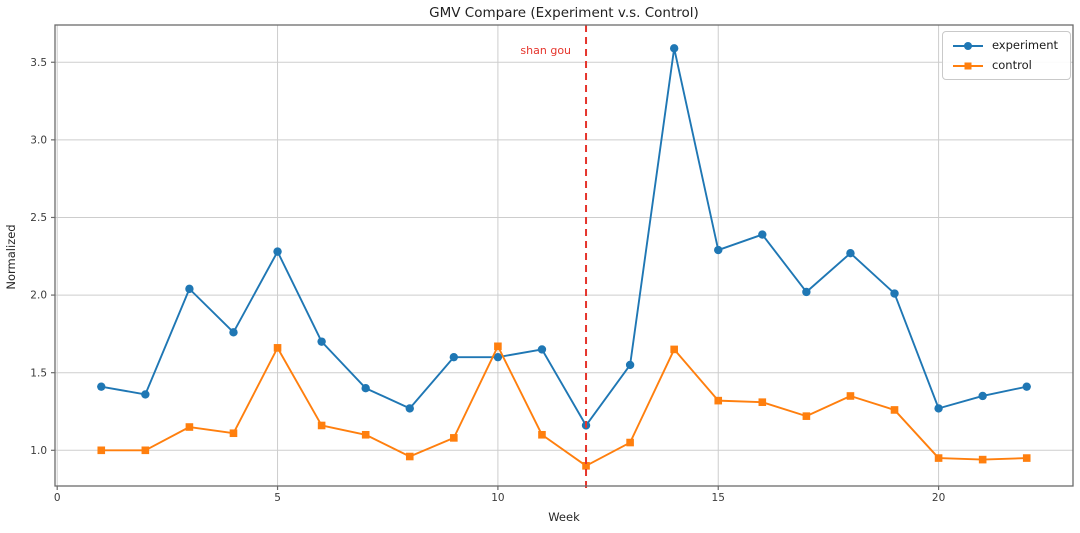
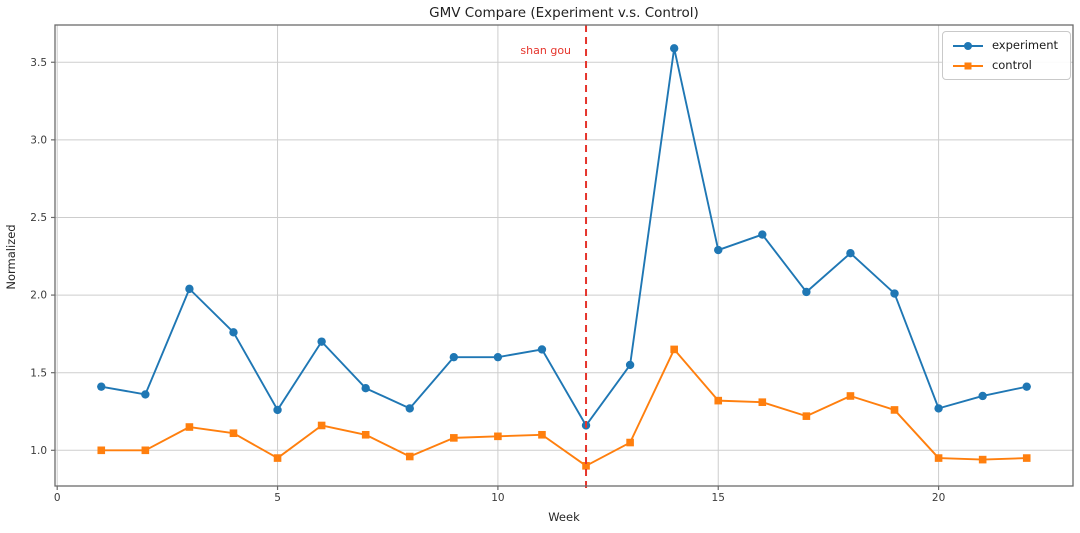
experiment/5: 2.28 -> 1.26
control/5: 1.66 -> 0.95
control/10: 1.67 -> 1.09
